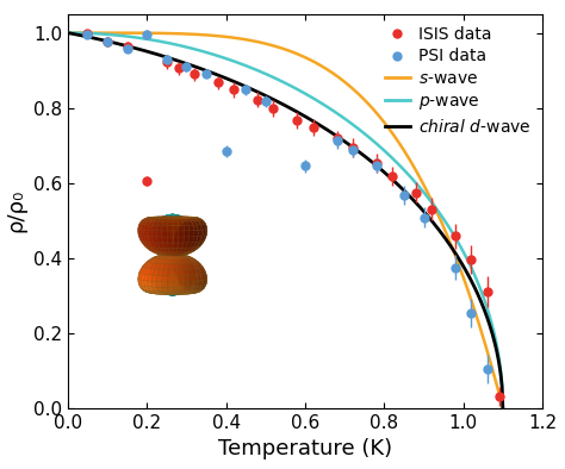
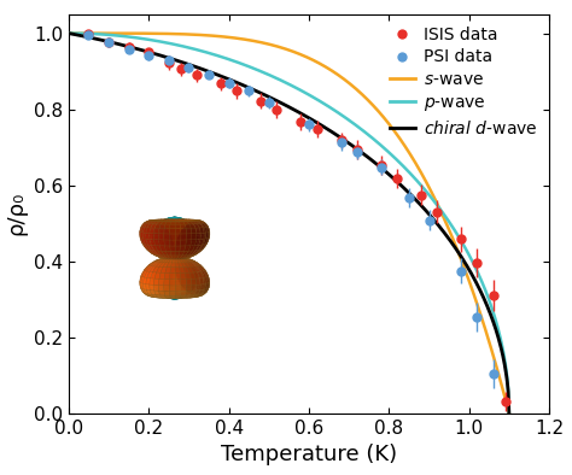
ISIS data/0.2: 0.605 -> 0.950
PSI data/0.2: 0.995 -> 0.942
PSI data/0.4: 0.685 -> 0.870
PSI data/0.6: 0.645 -> 0.760
